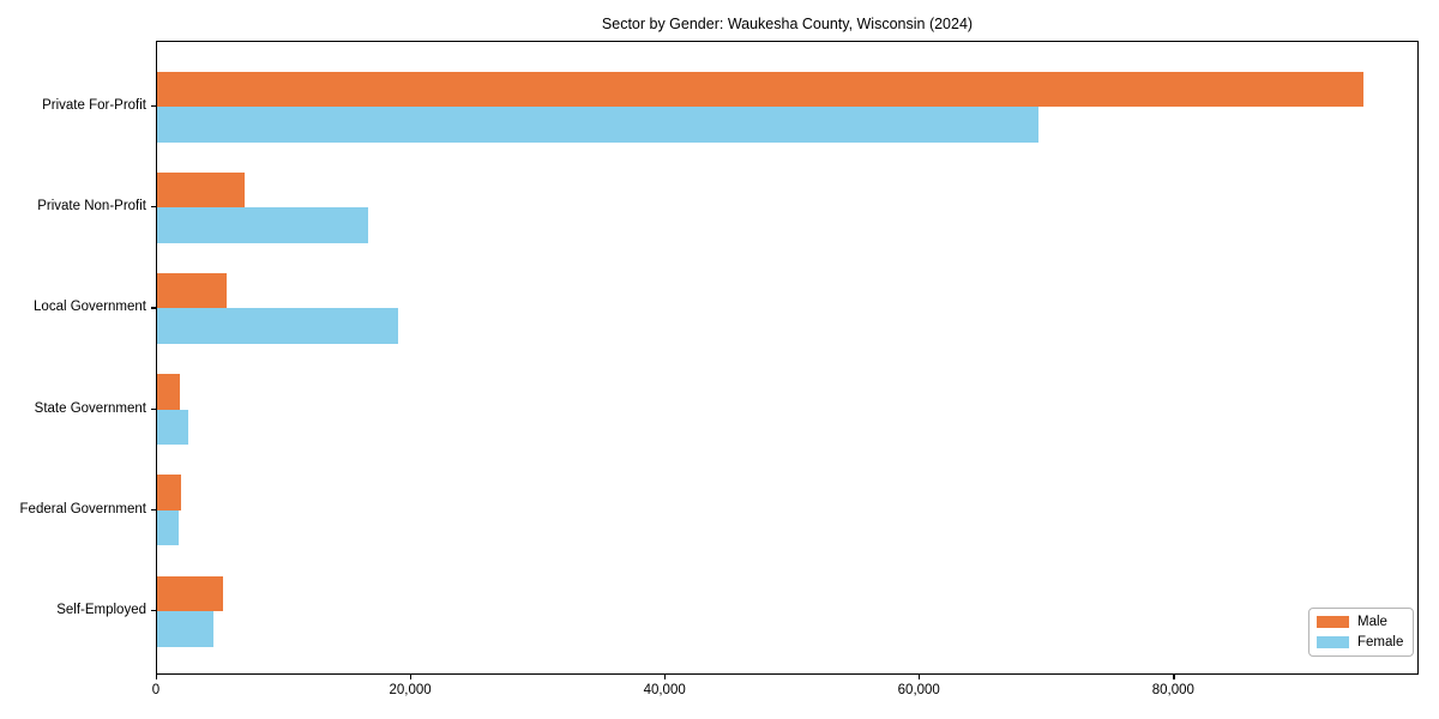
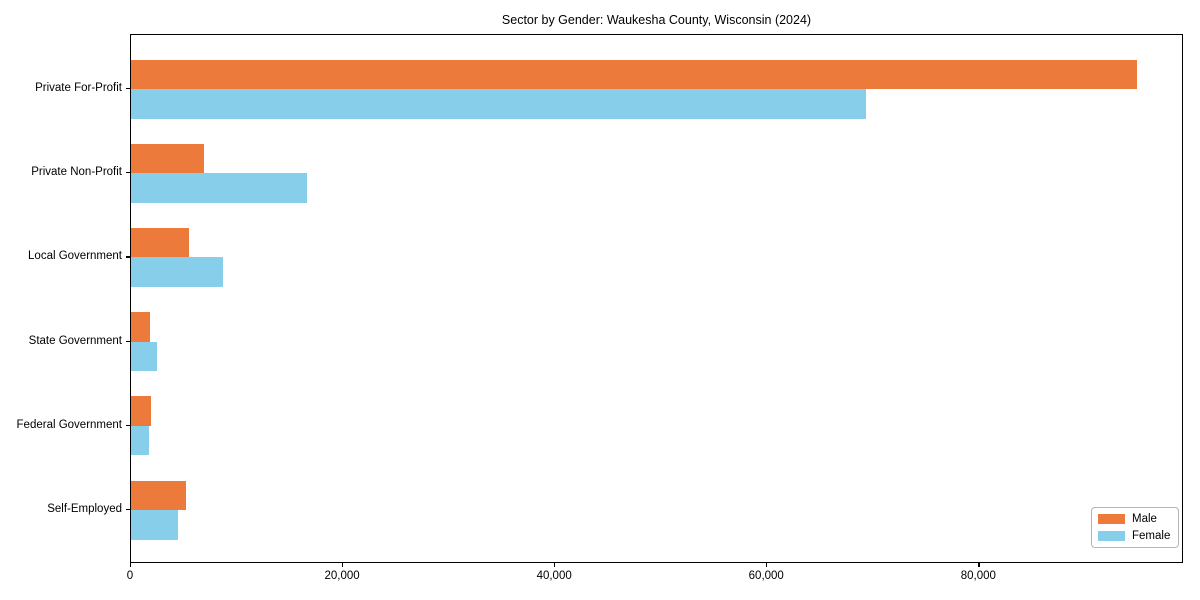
Female/Local Government: 19000 -> 8700
